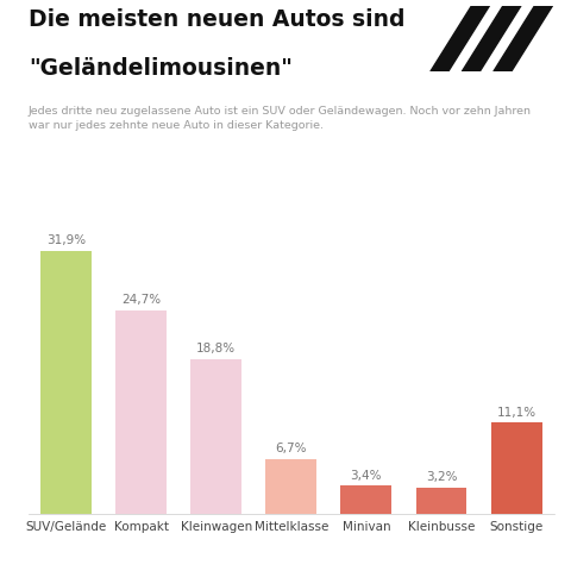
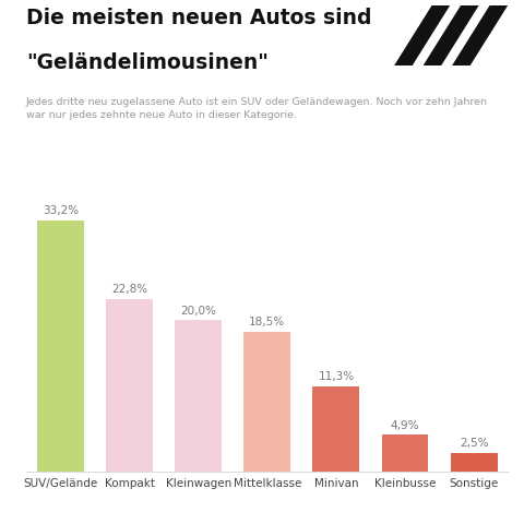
SUV/Gelände: 31,9% -> 33,2%
Kompakt: 24,7% -> 22,8%
Kleinwagen: 18,8% -> 20,0%
Mittelklasse: 6,7% -> 18,5%
Minivan: 3,4% -> 11,3%
Kleinbusse: 3,2% -> 4,9%
Sonstige: 11,1% -> 2,5%
